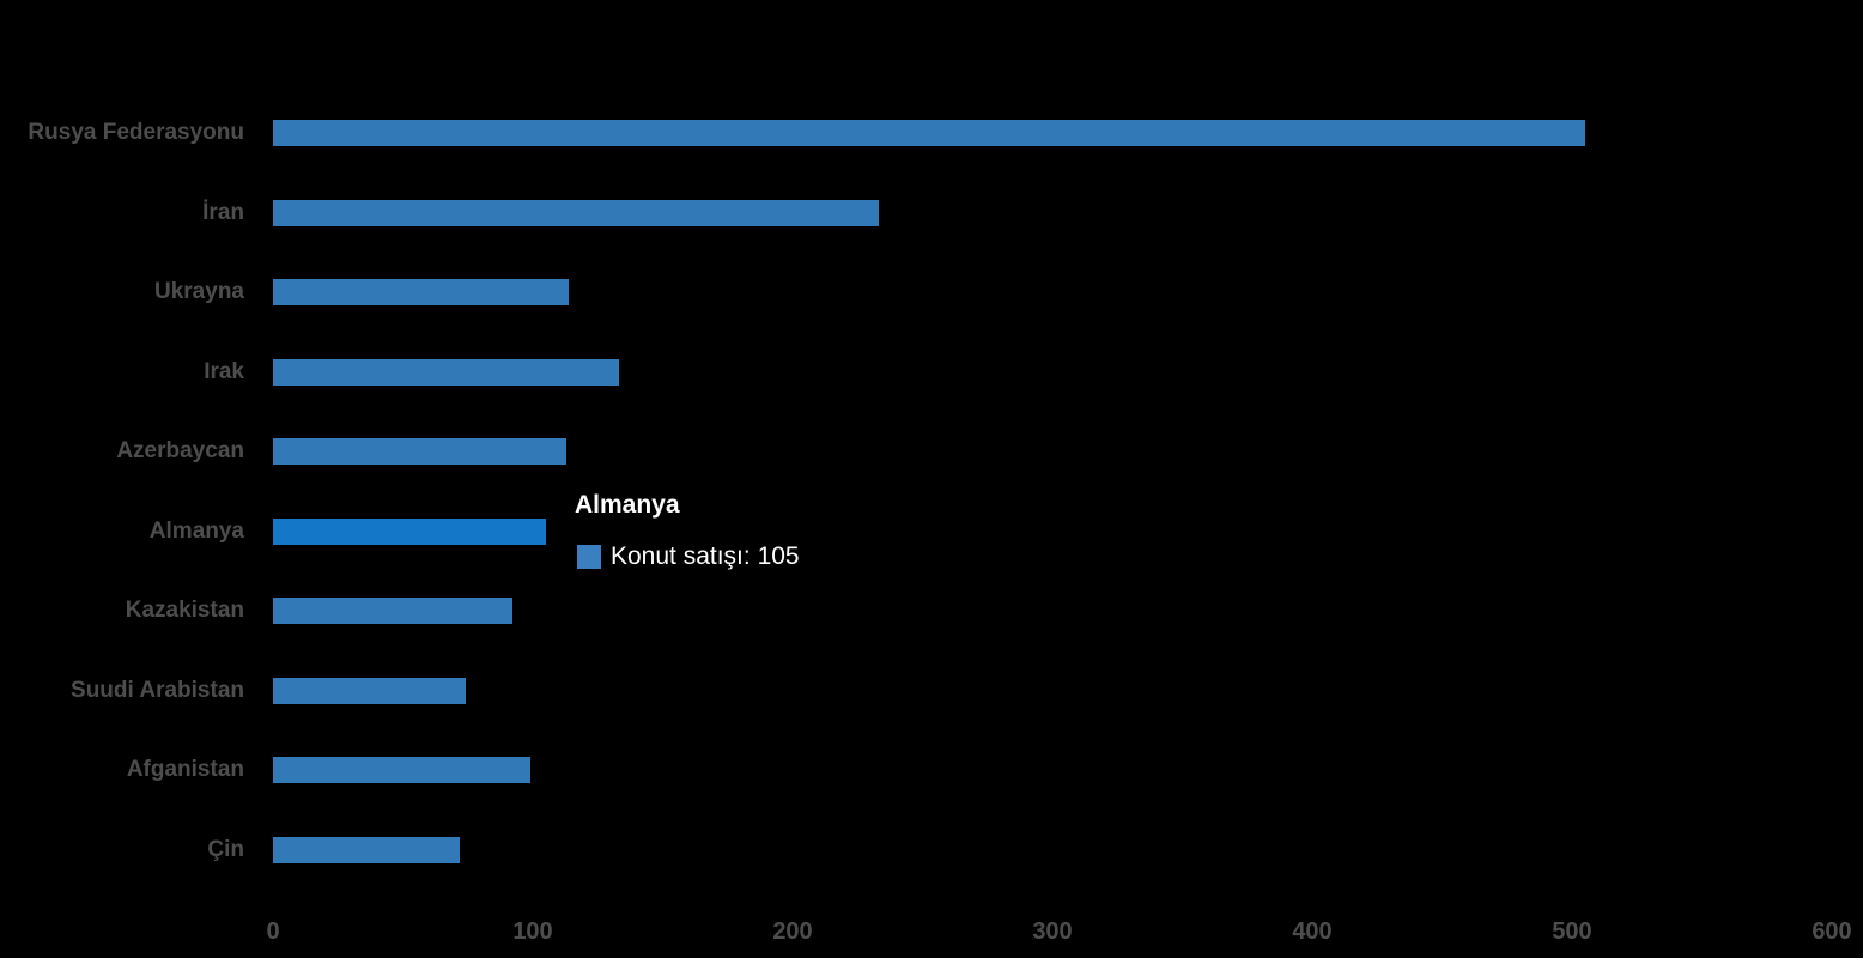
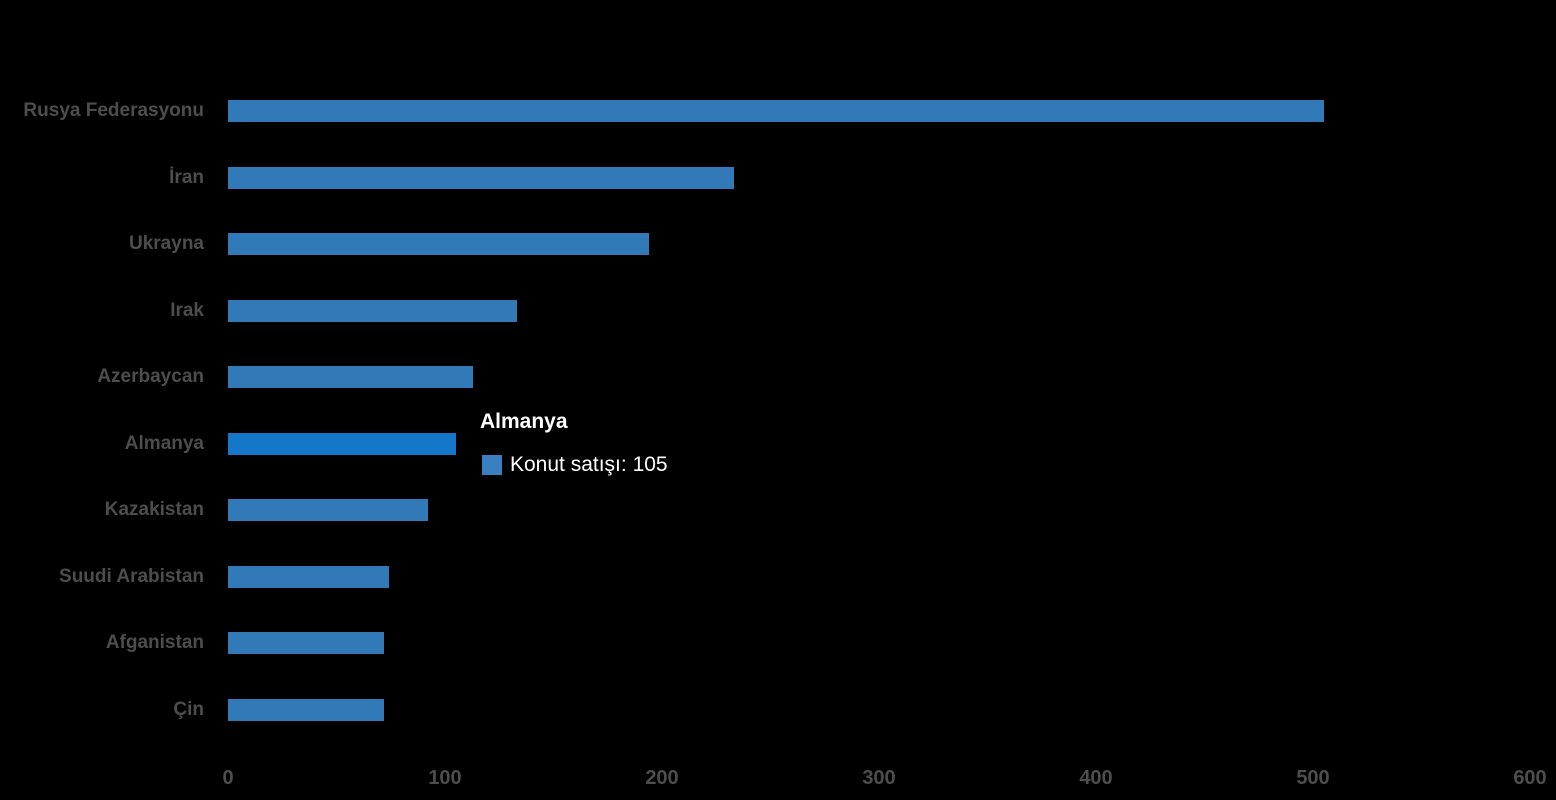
Ukrayna: 114 -> 194
Afganistan: 99 -> 72
